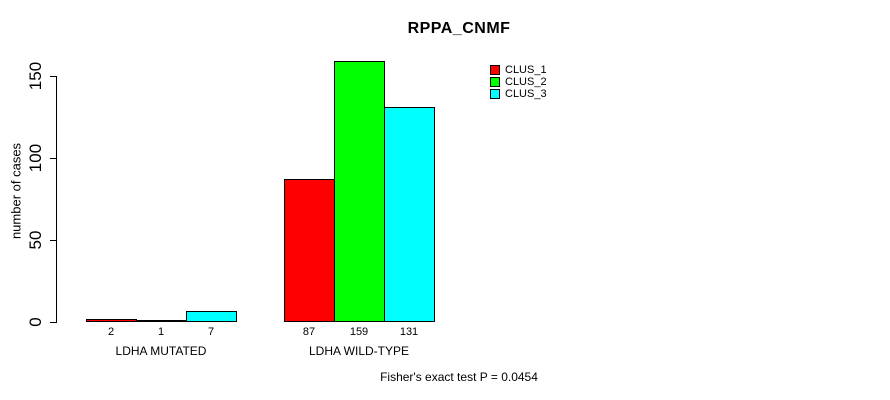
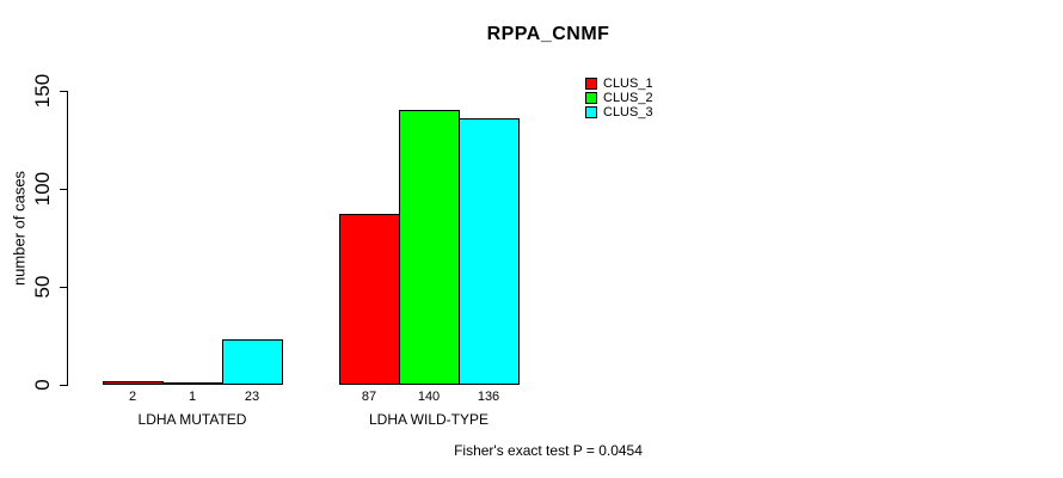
CLUS_3/LDHA MUTATED: 7 -> 23
CLUS_2/LDHA WILD-TYPE: 159 -> 140
CLUS_3/LDHA WILD-TYPE: 131 -> 136
